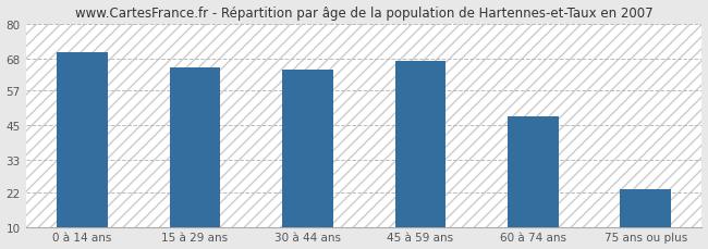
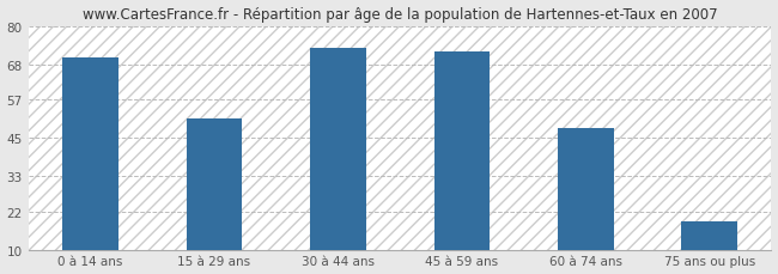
15 à 29 ans: 65 -> 51
30 à 44 ans: 64 -> 73
45 à 59 ans: 67 -> 72
75 ans ou plus: 23 -> 19
